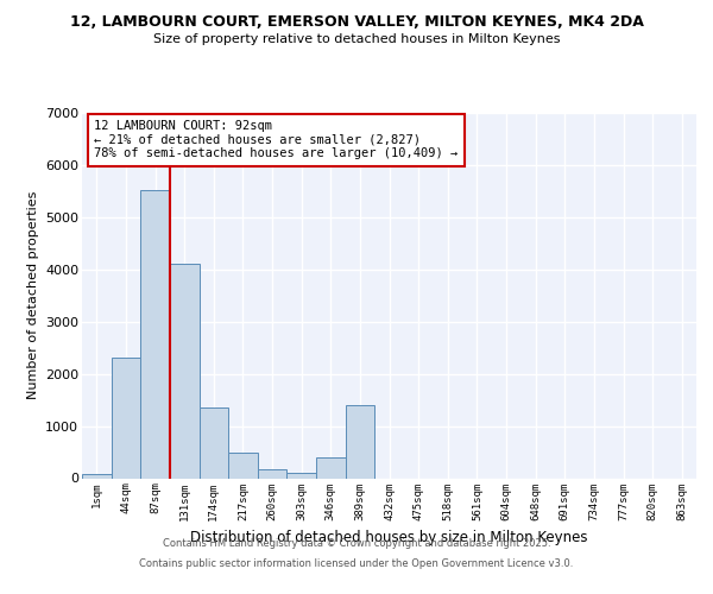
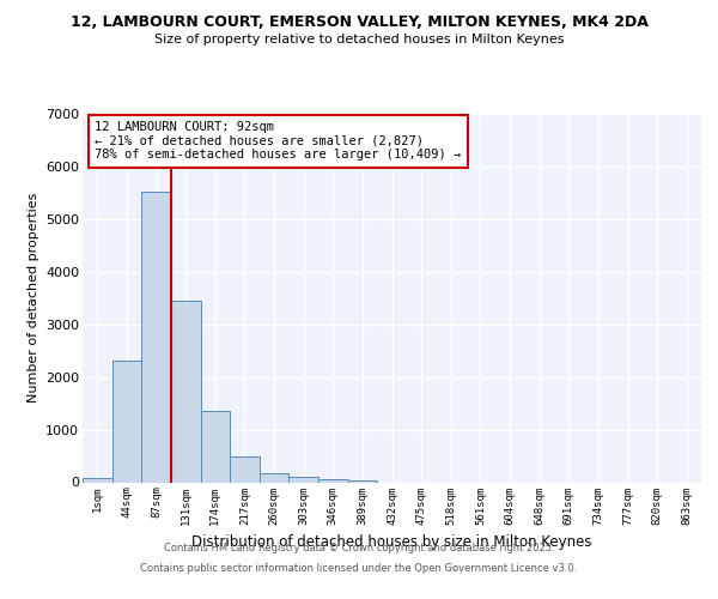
131sqm: 4100 -> 3450
346sqm: 400 -> 60
389sqm: 1400 -> 40
